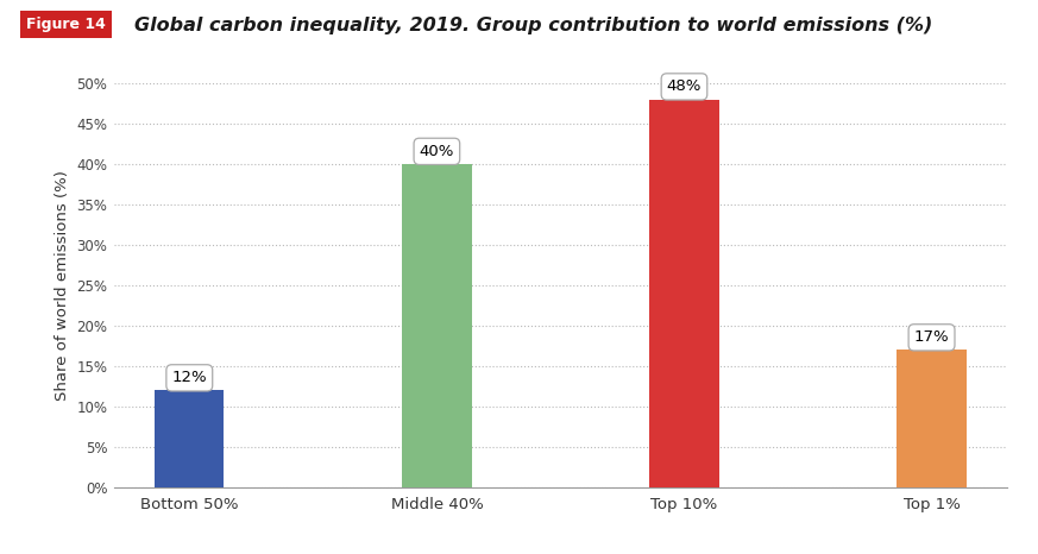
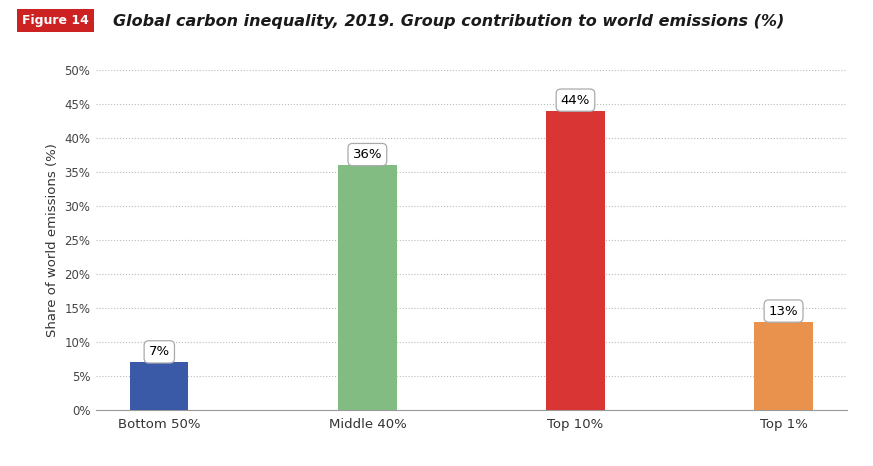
Bottom 50%: 12% -> 7%
Middle 40%: 40% -> 36%
Top 10%: 48% -> 44%
Top 1%: 17% -> 13%
